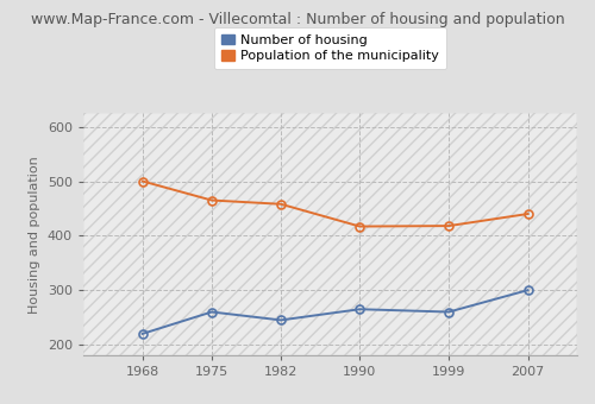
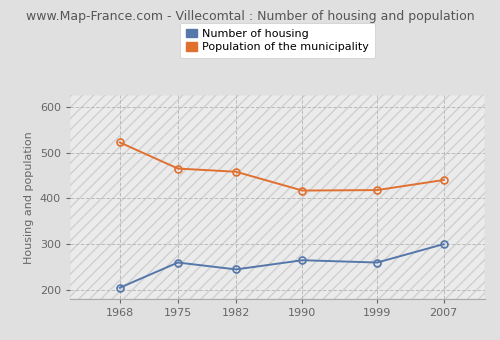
Number of housing/1968: 220 -> 205
Population of the municipality/1968: 500 -> 522
